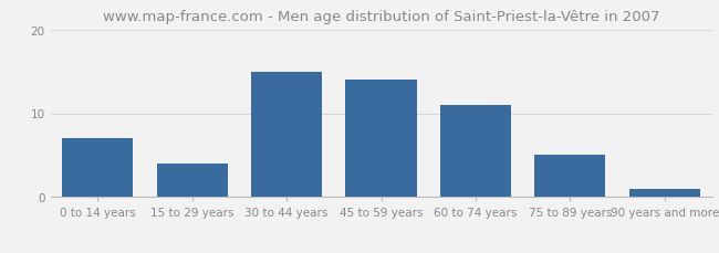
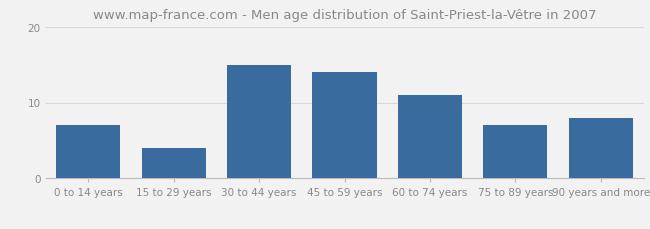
75 to 89 years: 5 -> 7
90 years and more: 1 -> 8
